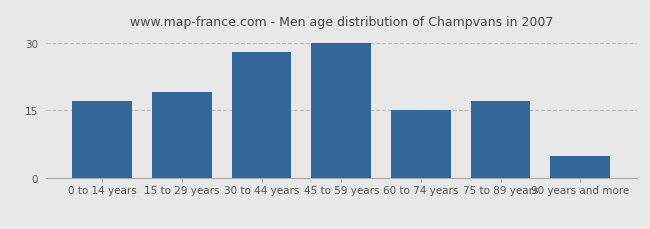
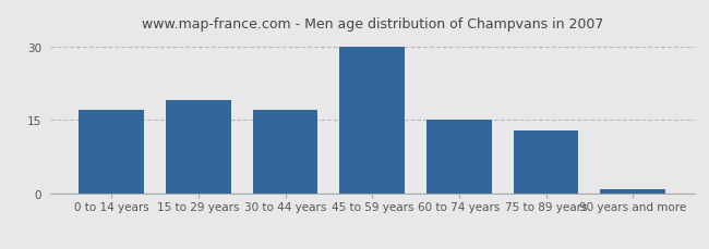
30 to 44 years: 28 -> 17
75 to 89 years: 17 -> 13
90 years and more: 5 -> 1
